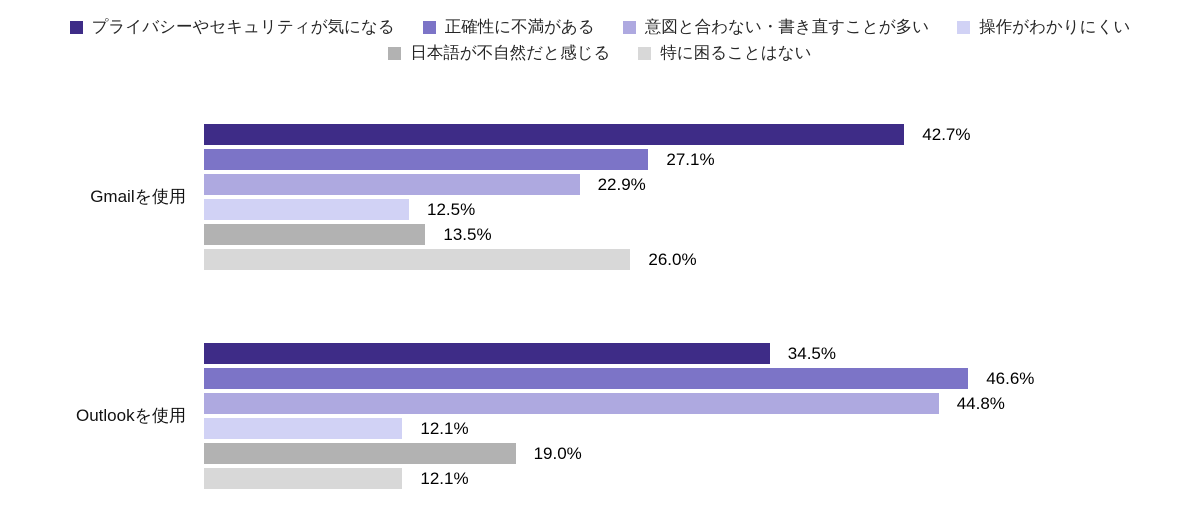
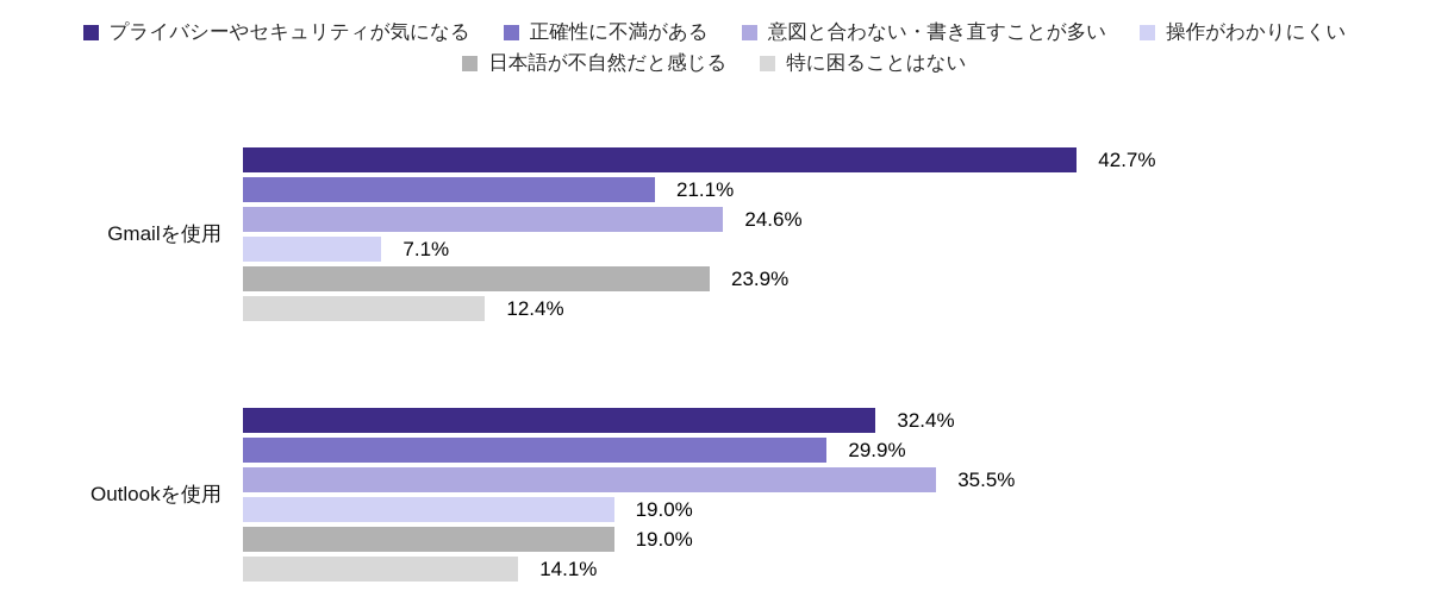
正確性に不満がある/Gmailを使用: 27.1% -> 21.1%
意図と合わない・書き直すことが多い/Gmailを使用: 22.9% -> 24.6%
操作がわかりにくい/Gmailを使用: 12.5% -> 7.1%
日本語が不自然だと感じる/Gmailを使用: 13.5% -> 23.9%
特に困ることはない/Gmailを使用: 26.0% -> 12.4%
プライバシーやセキュリティが気になる/Outlookを使用: 34.5% -> 32.4%
正確性に不満がある/Outlookを使用: 46.6% -> 29.9%
意図と合わない・書き直すことが多い/Outlookを使用: 44.8% -> 35.5%
操作がわかりにくい/Outlookを使用: 12.1% -> 19.0%
特に困ることはない/Outlookを使用: 12.1% -> 14.1%
